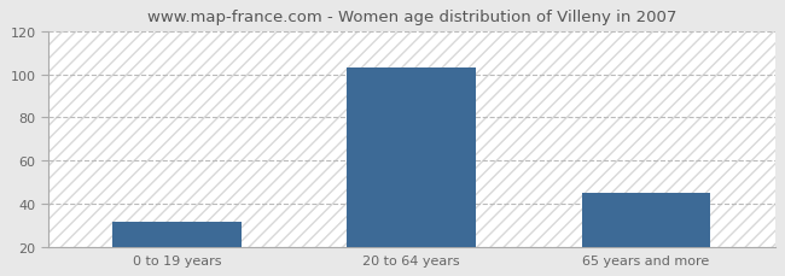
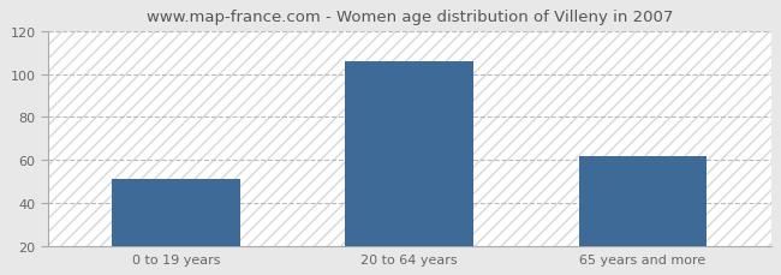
0 to 19 years: 32 -> 51
20 to 64 years: 103 -> 106
65 years and more: 45 -> 62
